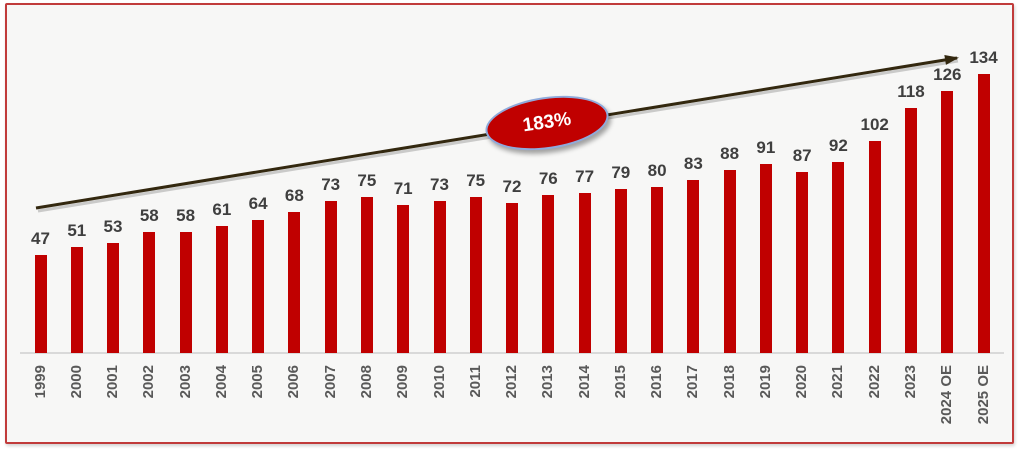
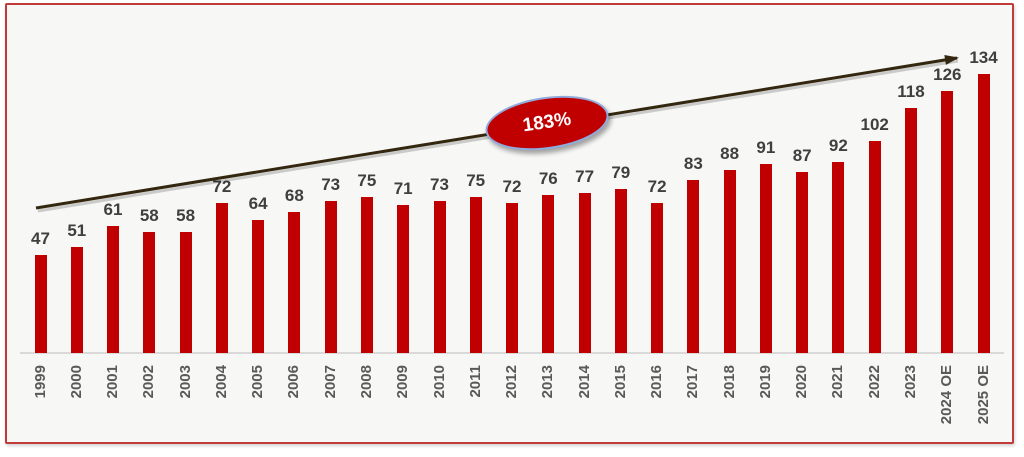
2001: 53 -> 61
2004: 61 -> 72
2016: 80 -> 72
